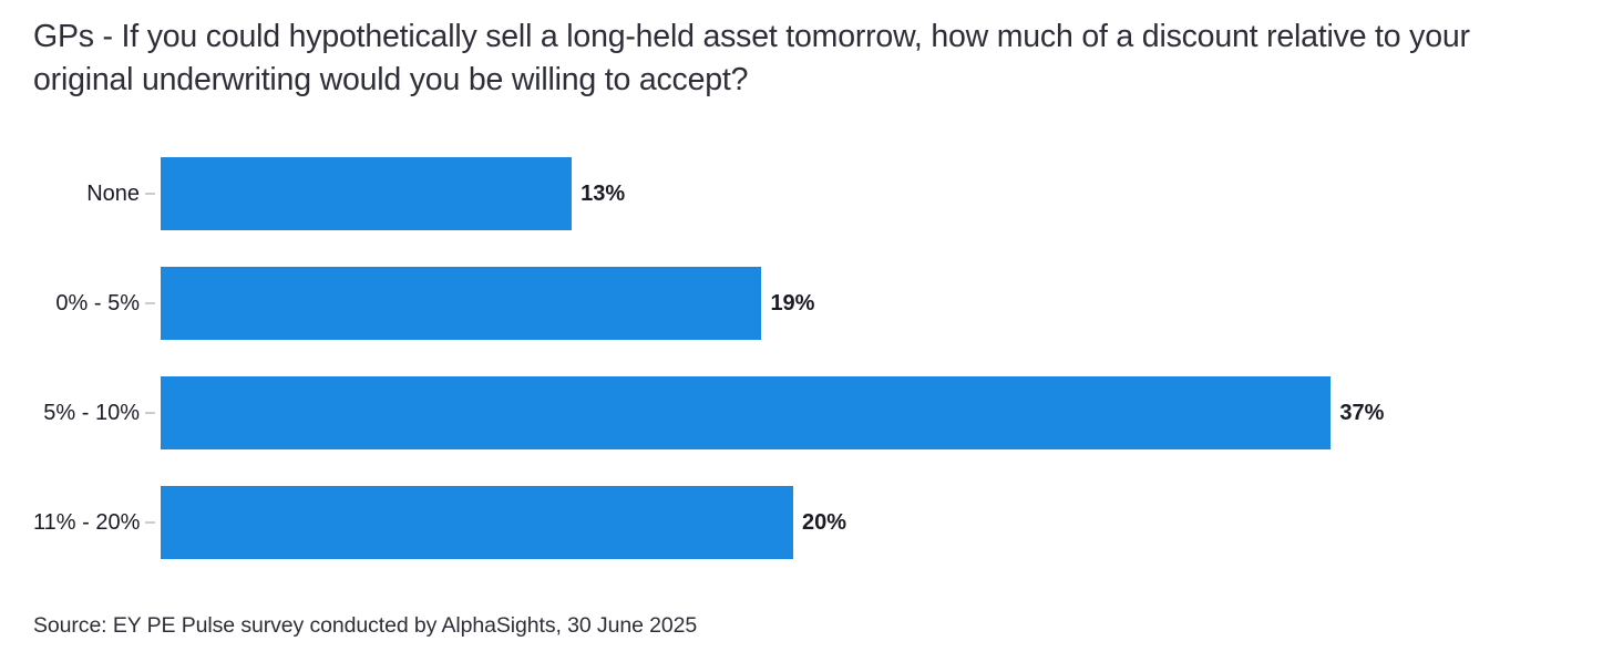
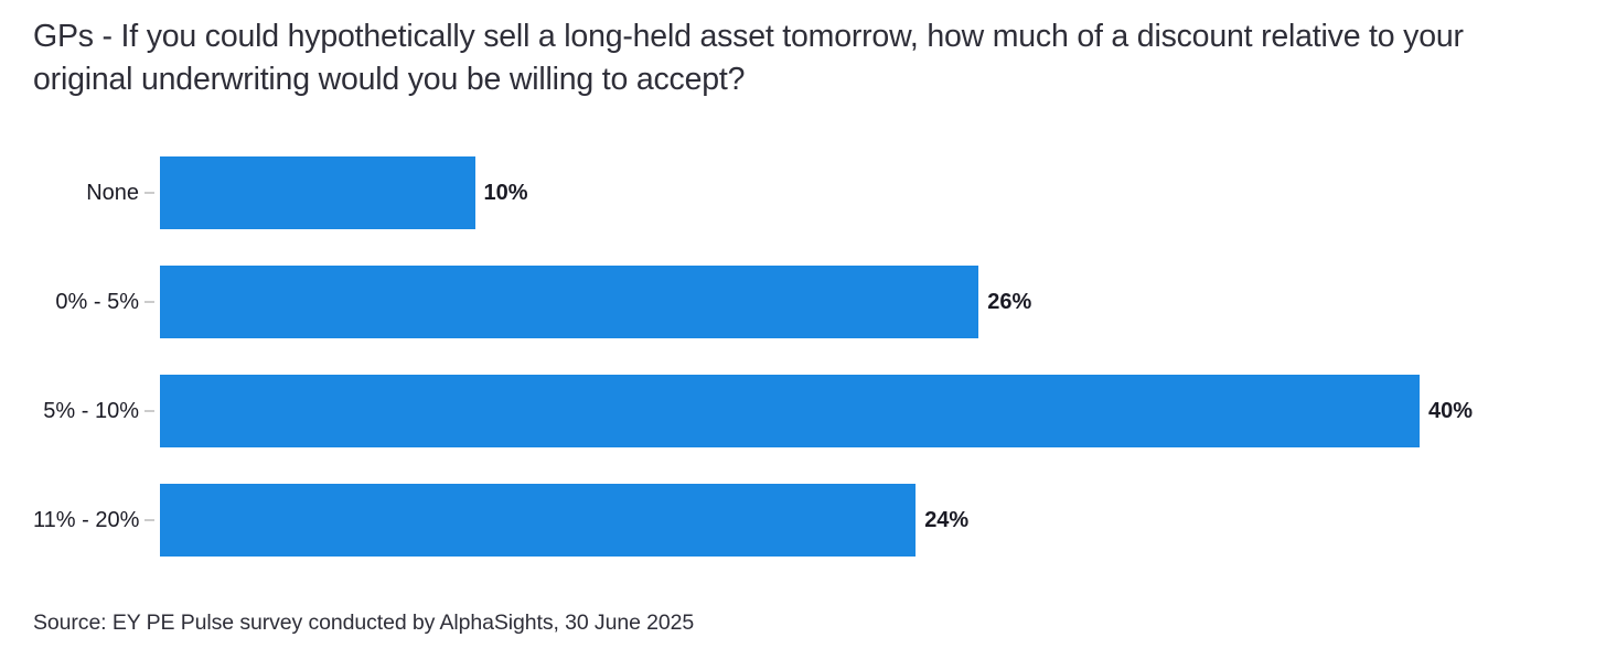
None: 13% -> 10%
0% - 5%: 19% -> 26%
5% - 10%: 37% -> 40%
11% - 20%: 20% -> 24%
